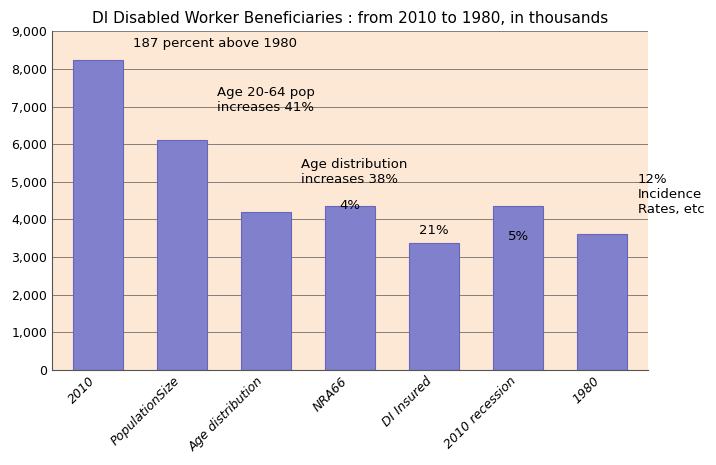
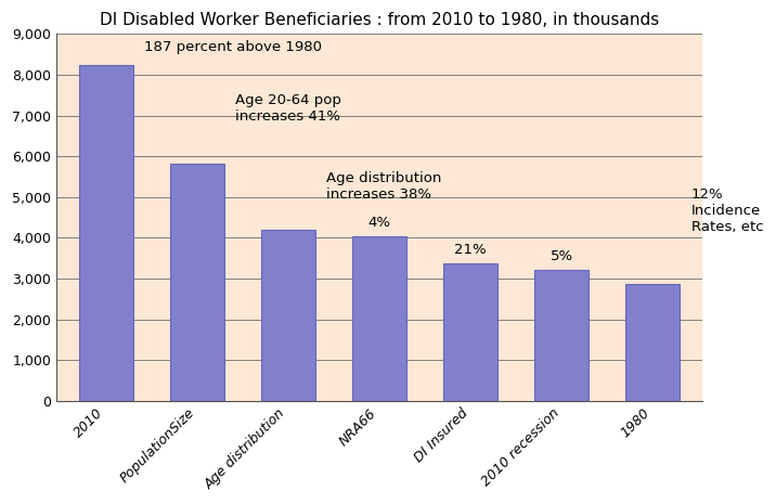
PopulationSize: 6,100 -> 5,830
NRA66: 4,350 -> 4,030
2010 recession: 4,350 -> 3,200
1980: 3,600 -> 2,870
